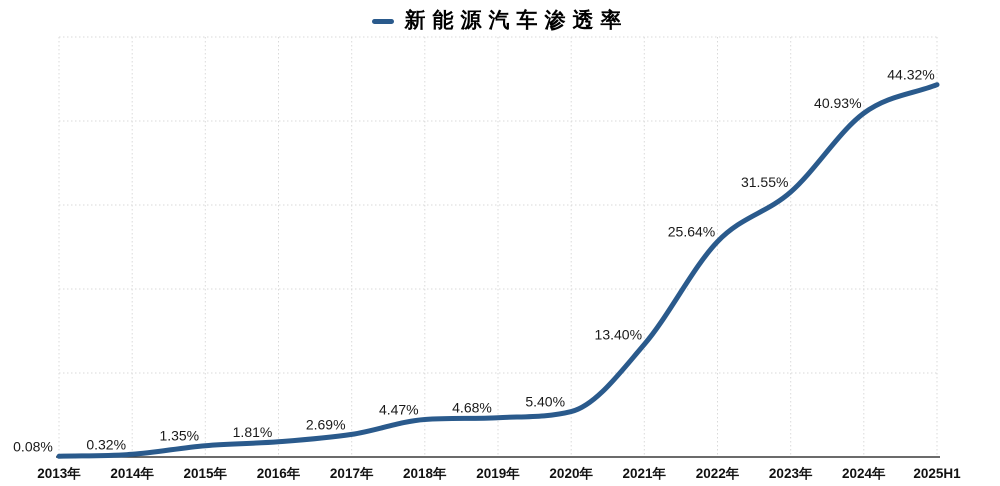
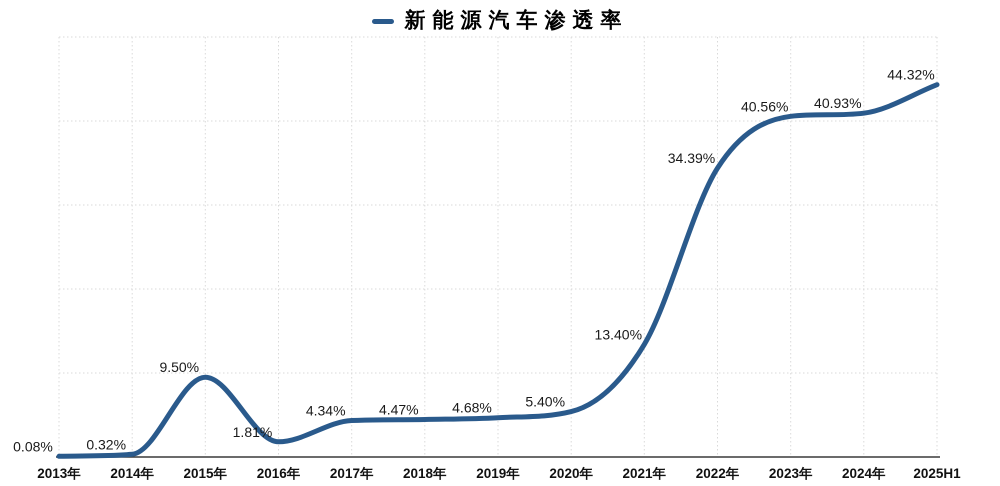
2015年: 1.35% -> 9.50%
2017年: 2.69% -> 4.34%
2022年: 25.64% -> 34.39%
2023年: 31.55% -> 40.56%
